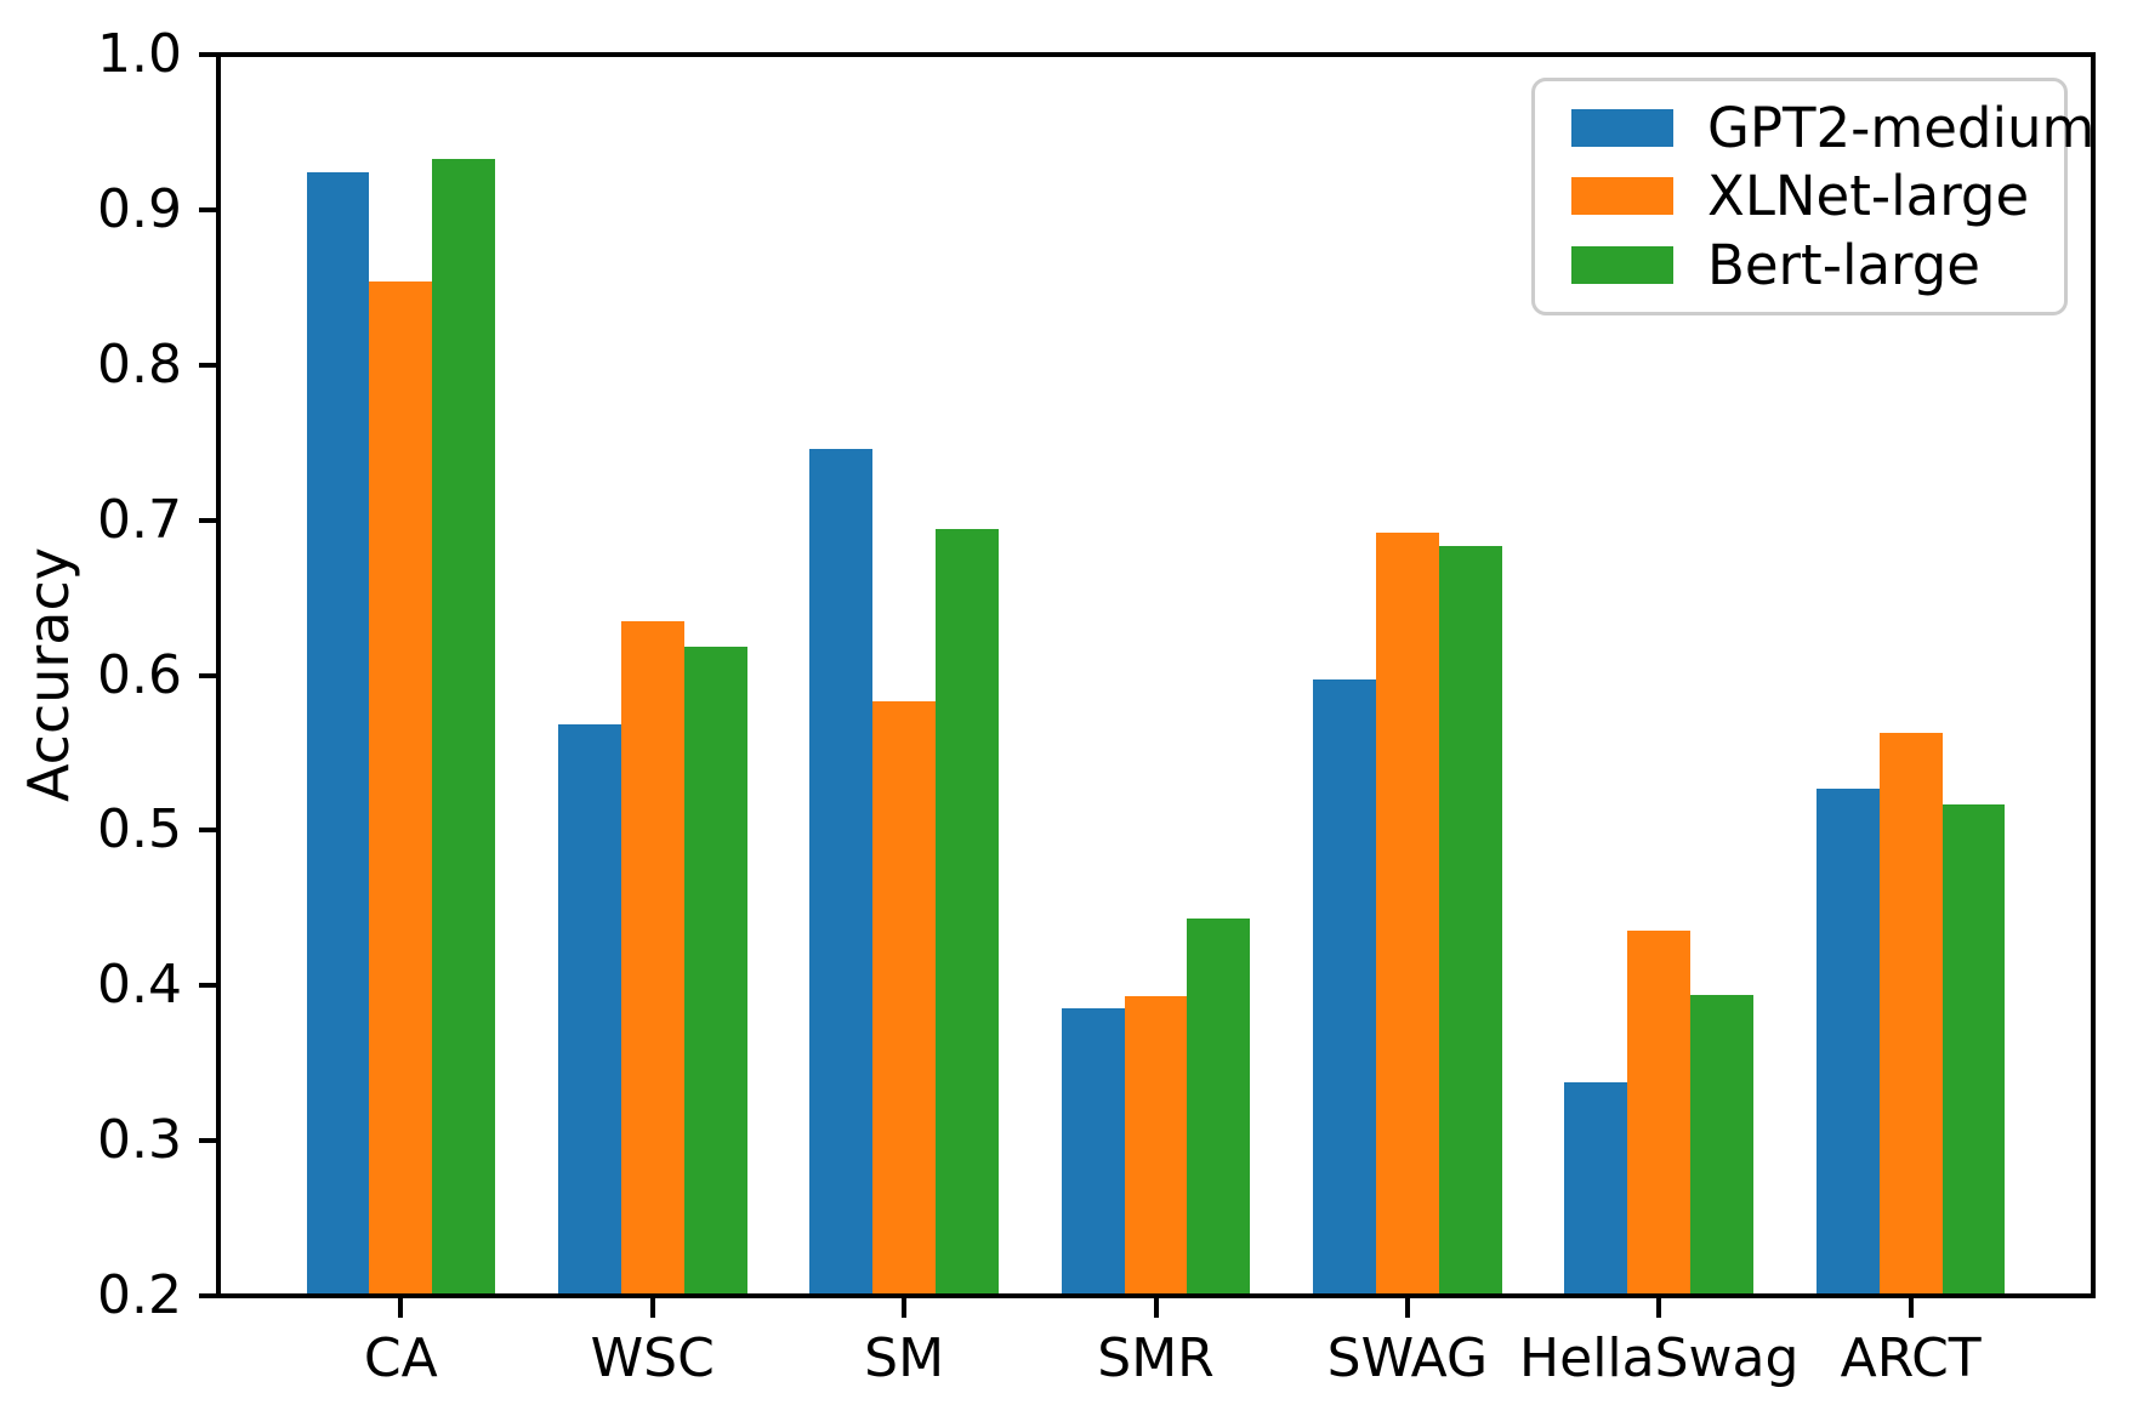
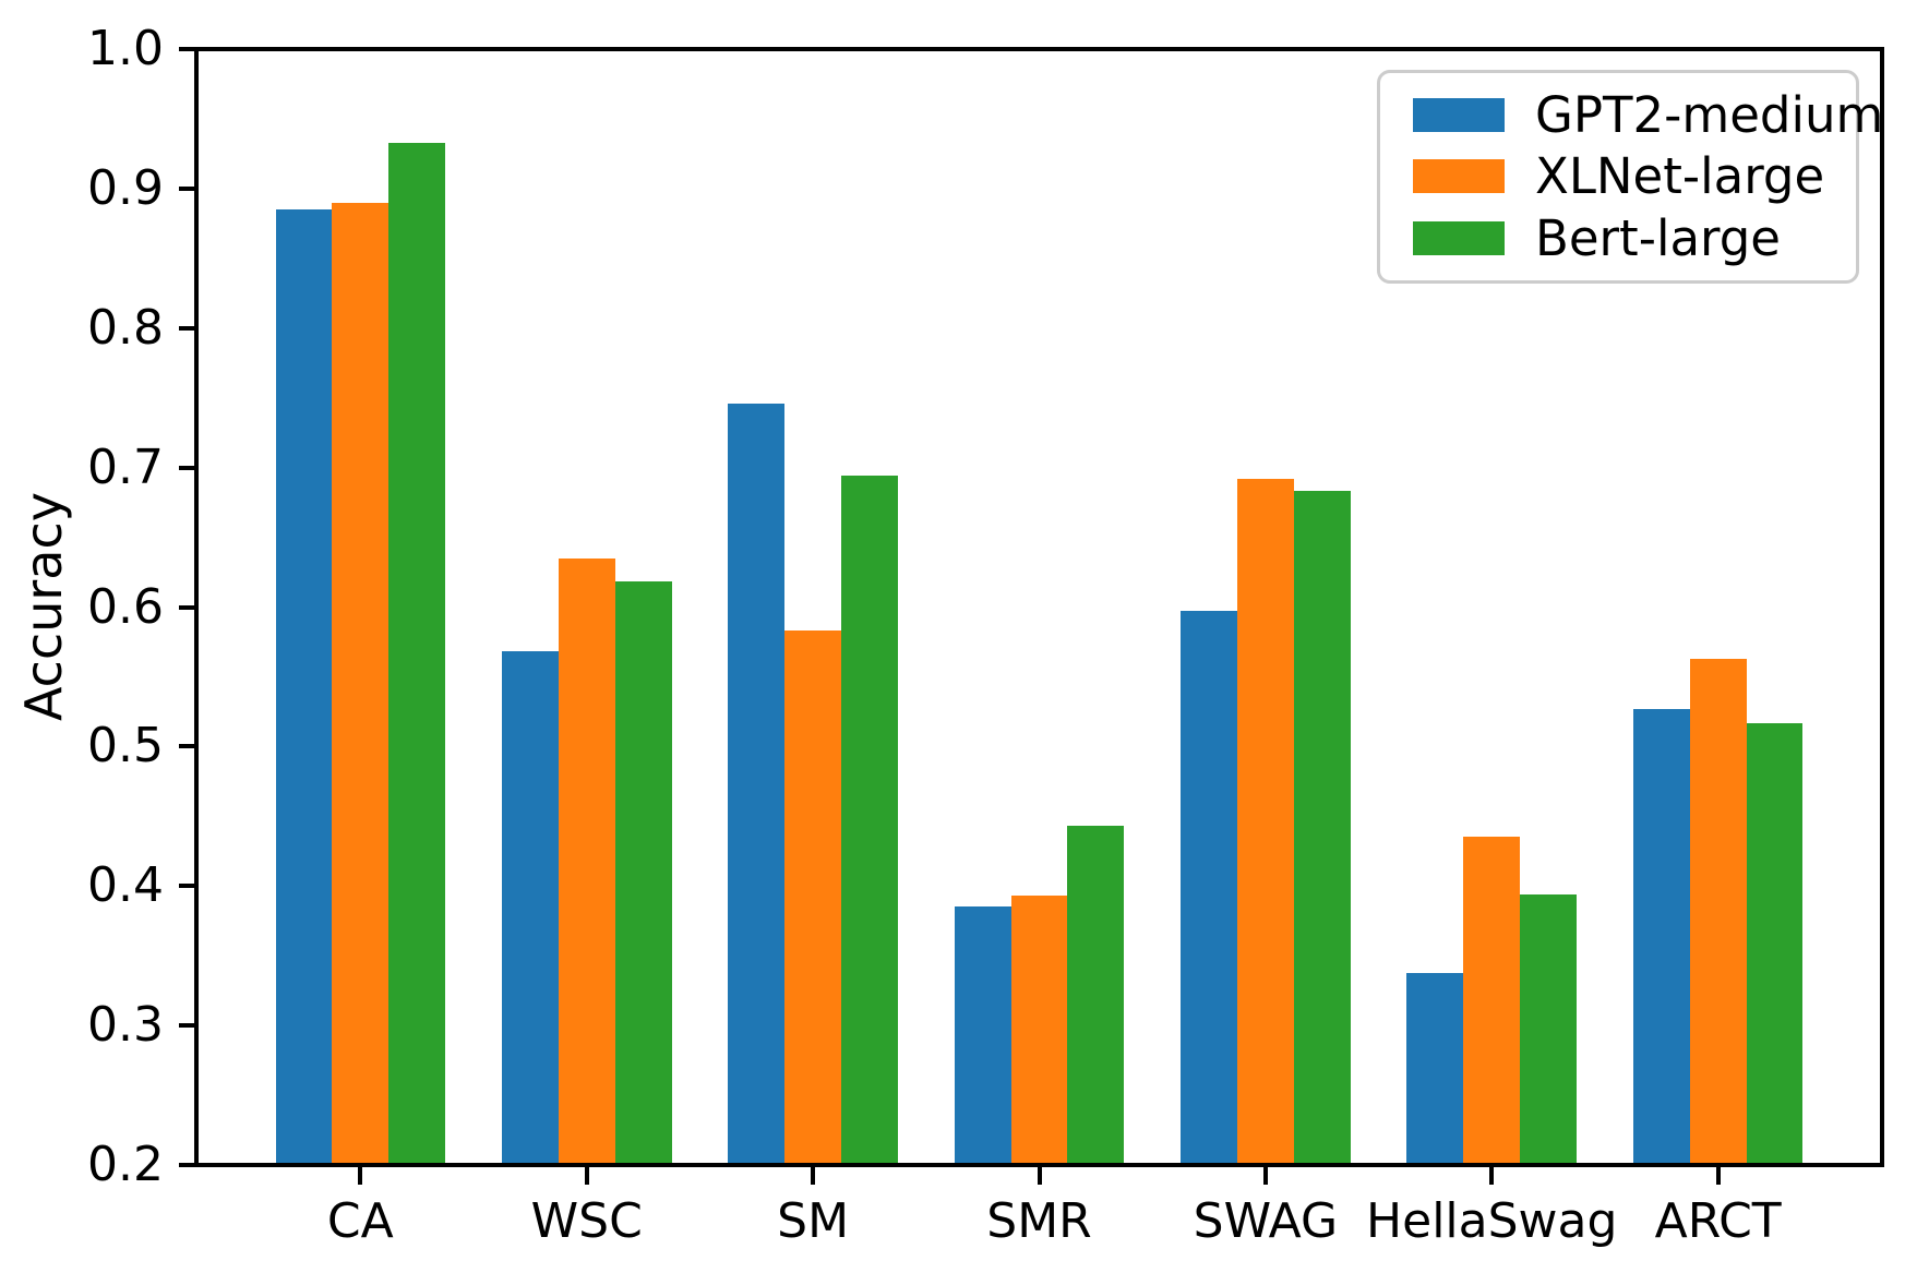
GPT2-medium/CA: 0.924 -> 0.885
XLNet-large/CA: 0.854 -> 0.890
